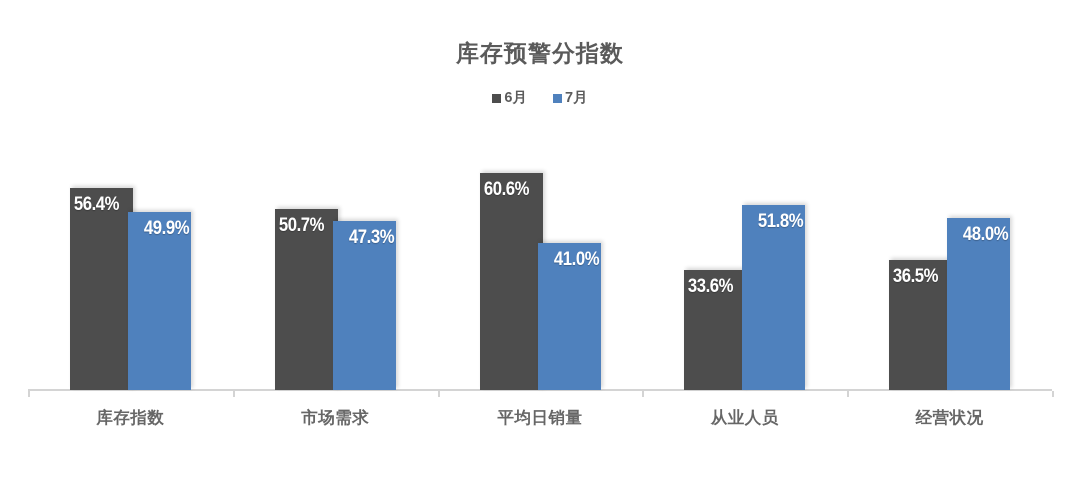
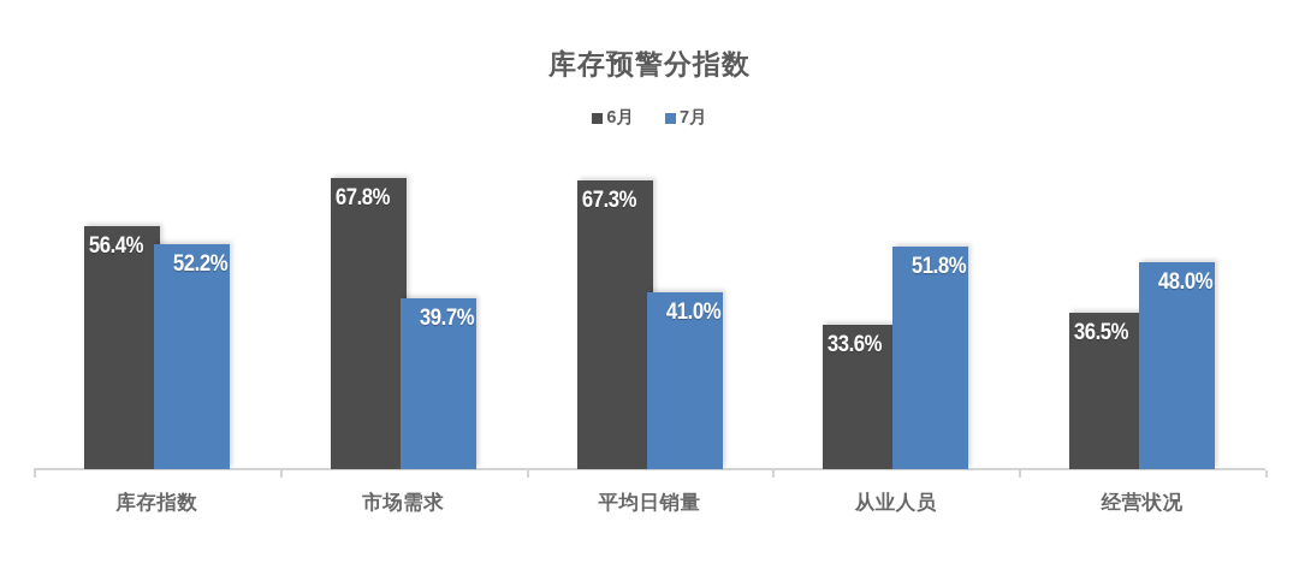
7月/库存指数: 49.9% -> 52.2%
6月/市场需求: 50.7% -> 67.8%
7月/市场需求: 47.3% -> 39.7%
6月/平均日销量: 60.6% -> 67.3%
